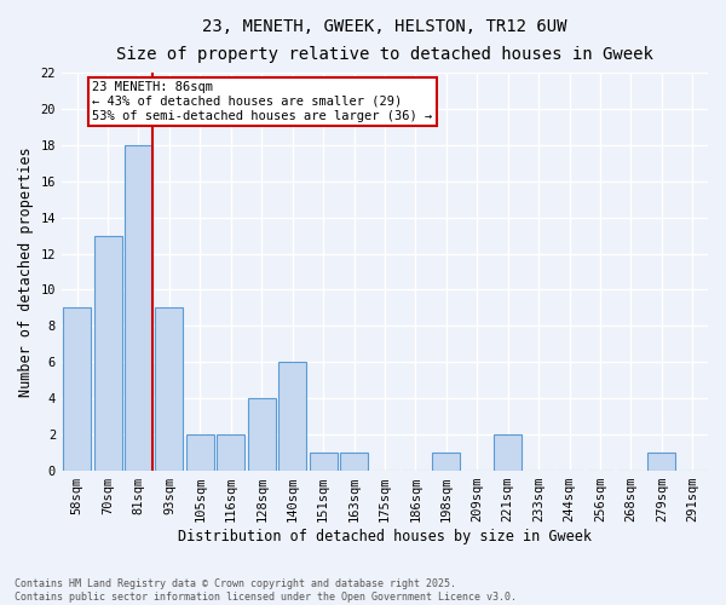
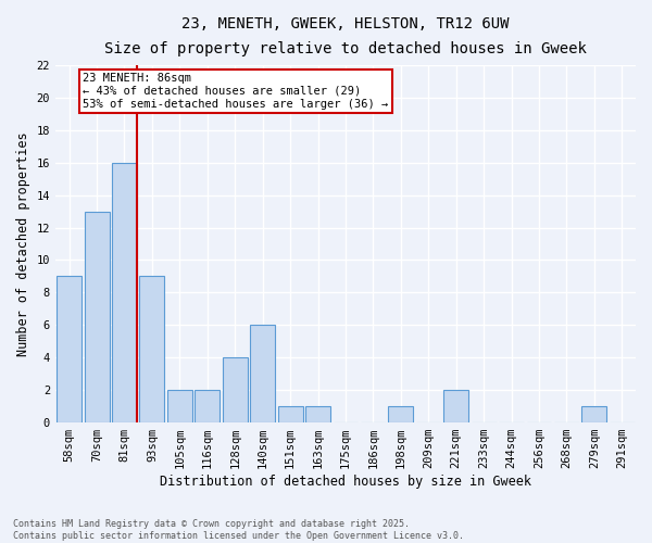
81sqm: 18 -> 16
